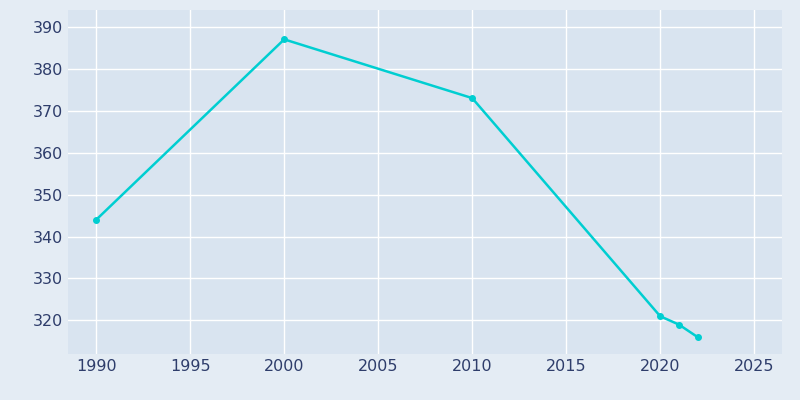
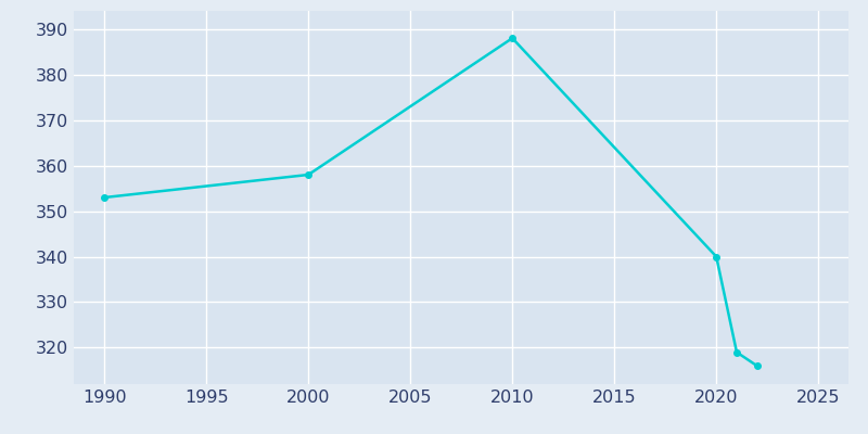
1990: 344 -> 353
2000: 387 -> 358
2010: 373 -> 388
2020: 321 -> 340
